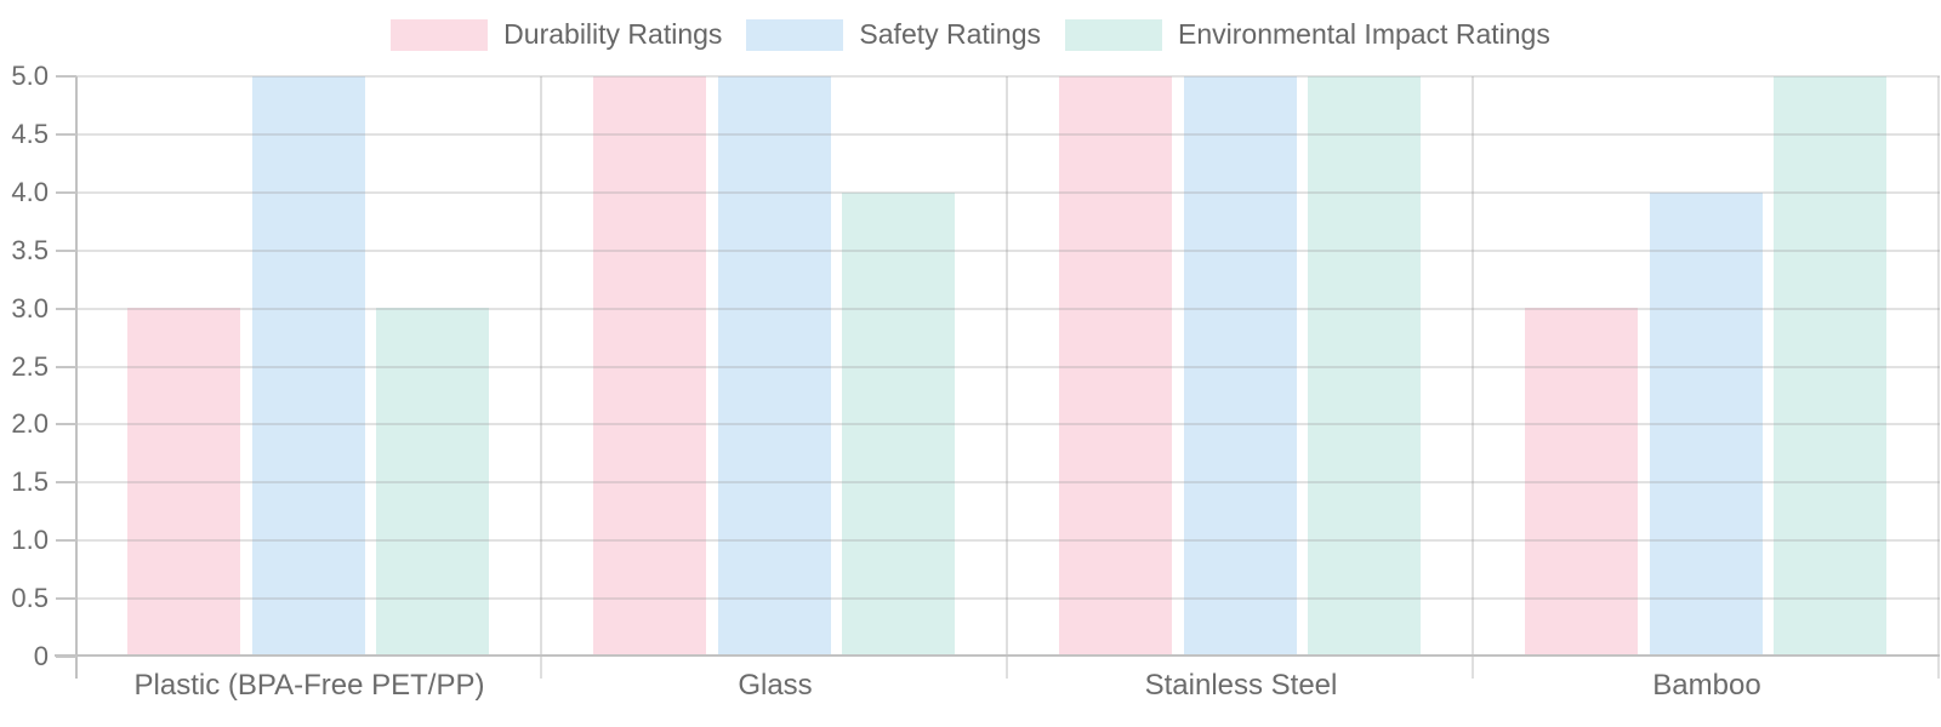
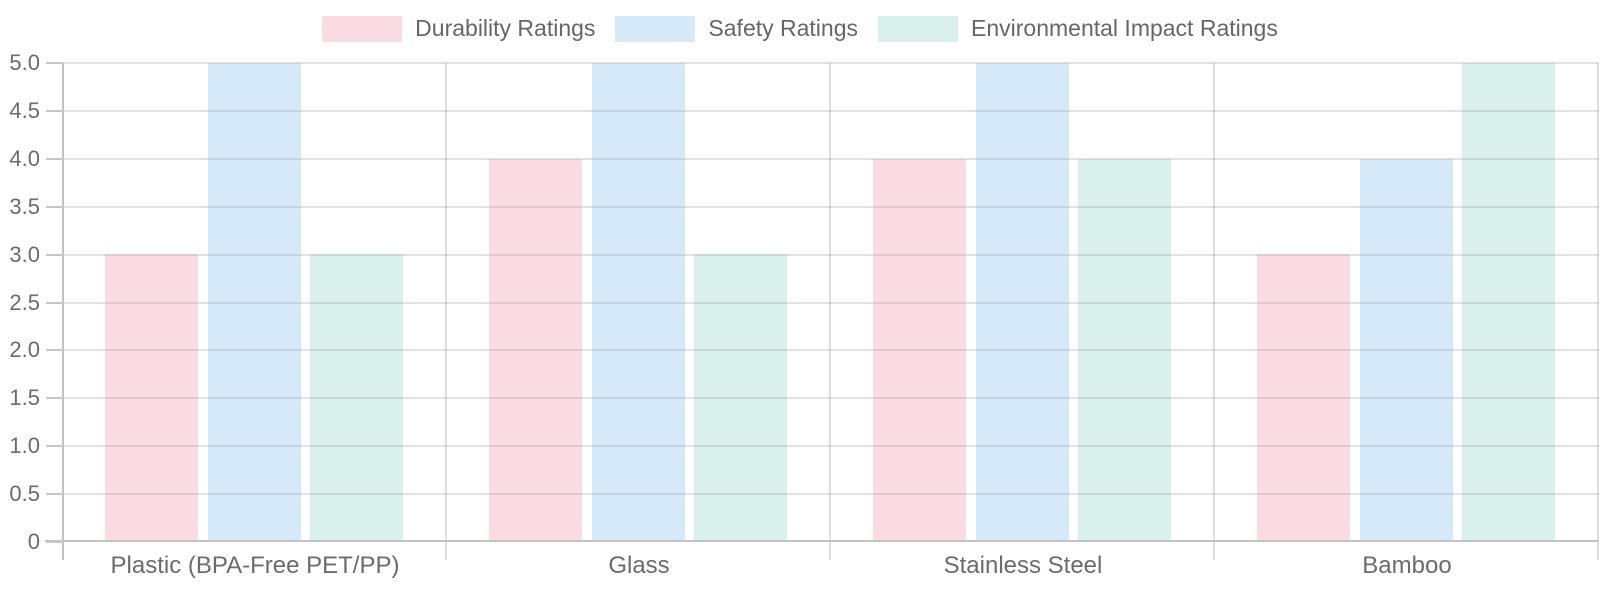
Durability Ratings/Glass: 5 -> 4
Environmental Impact Ratings/Glass: 4 -> 3
Durability Ratings/Stainless Steel: 5 -> 4
Environmental Impact Ratings/Stainless Steel: 5 -> 4
